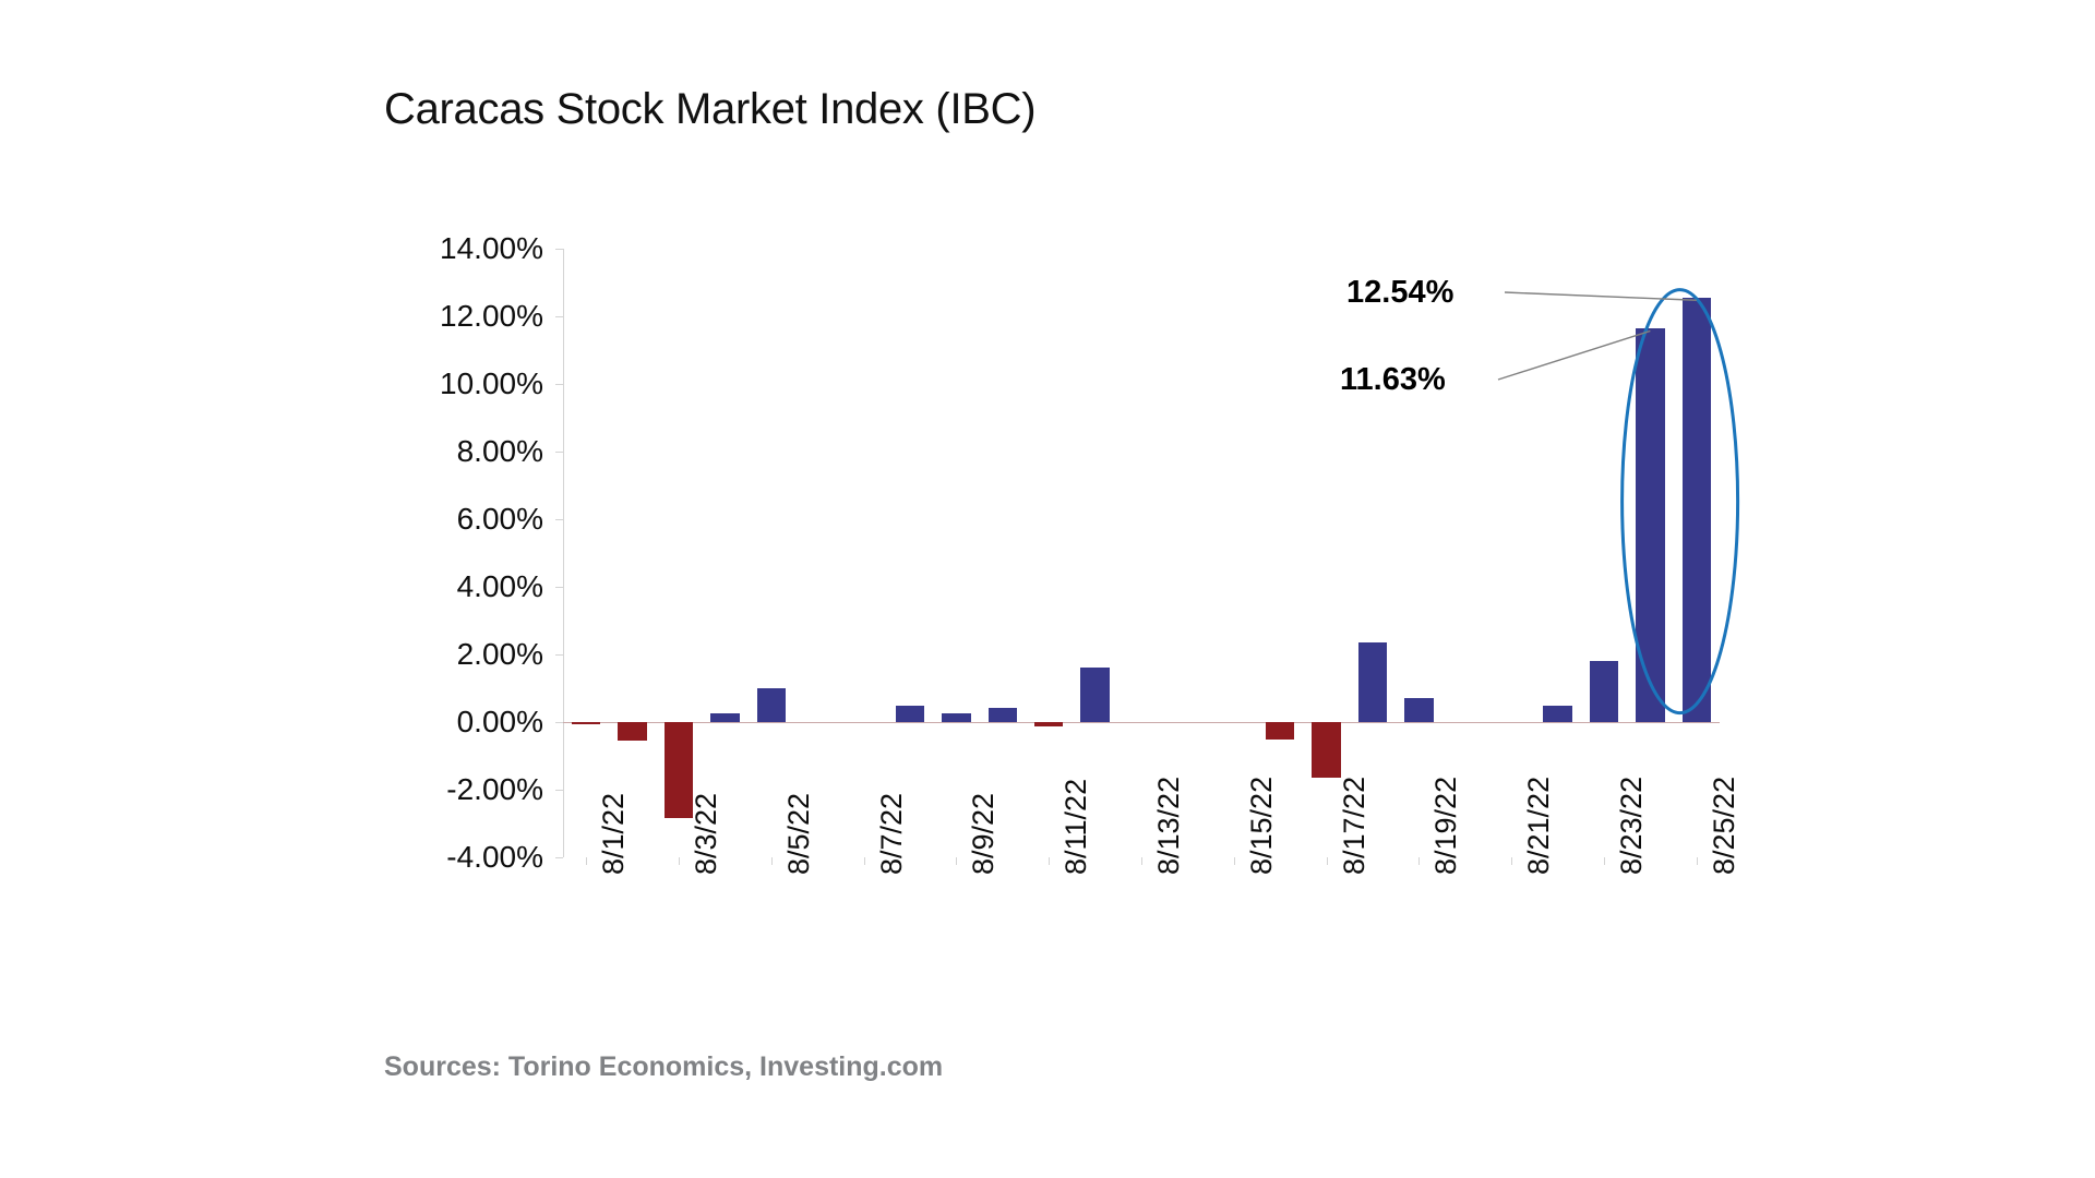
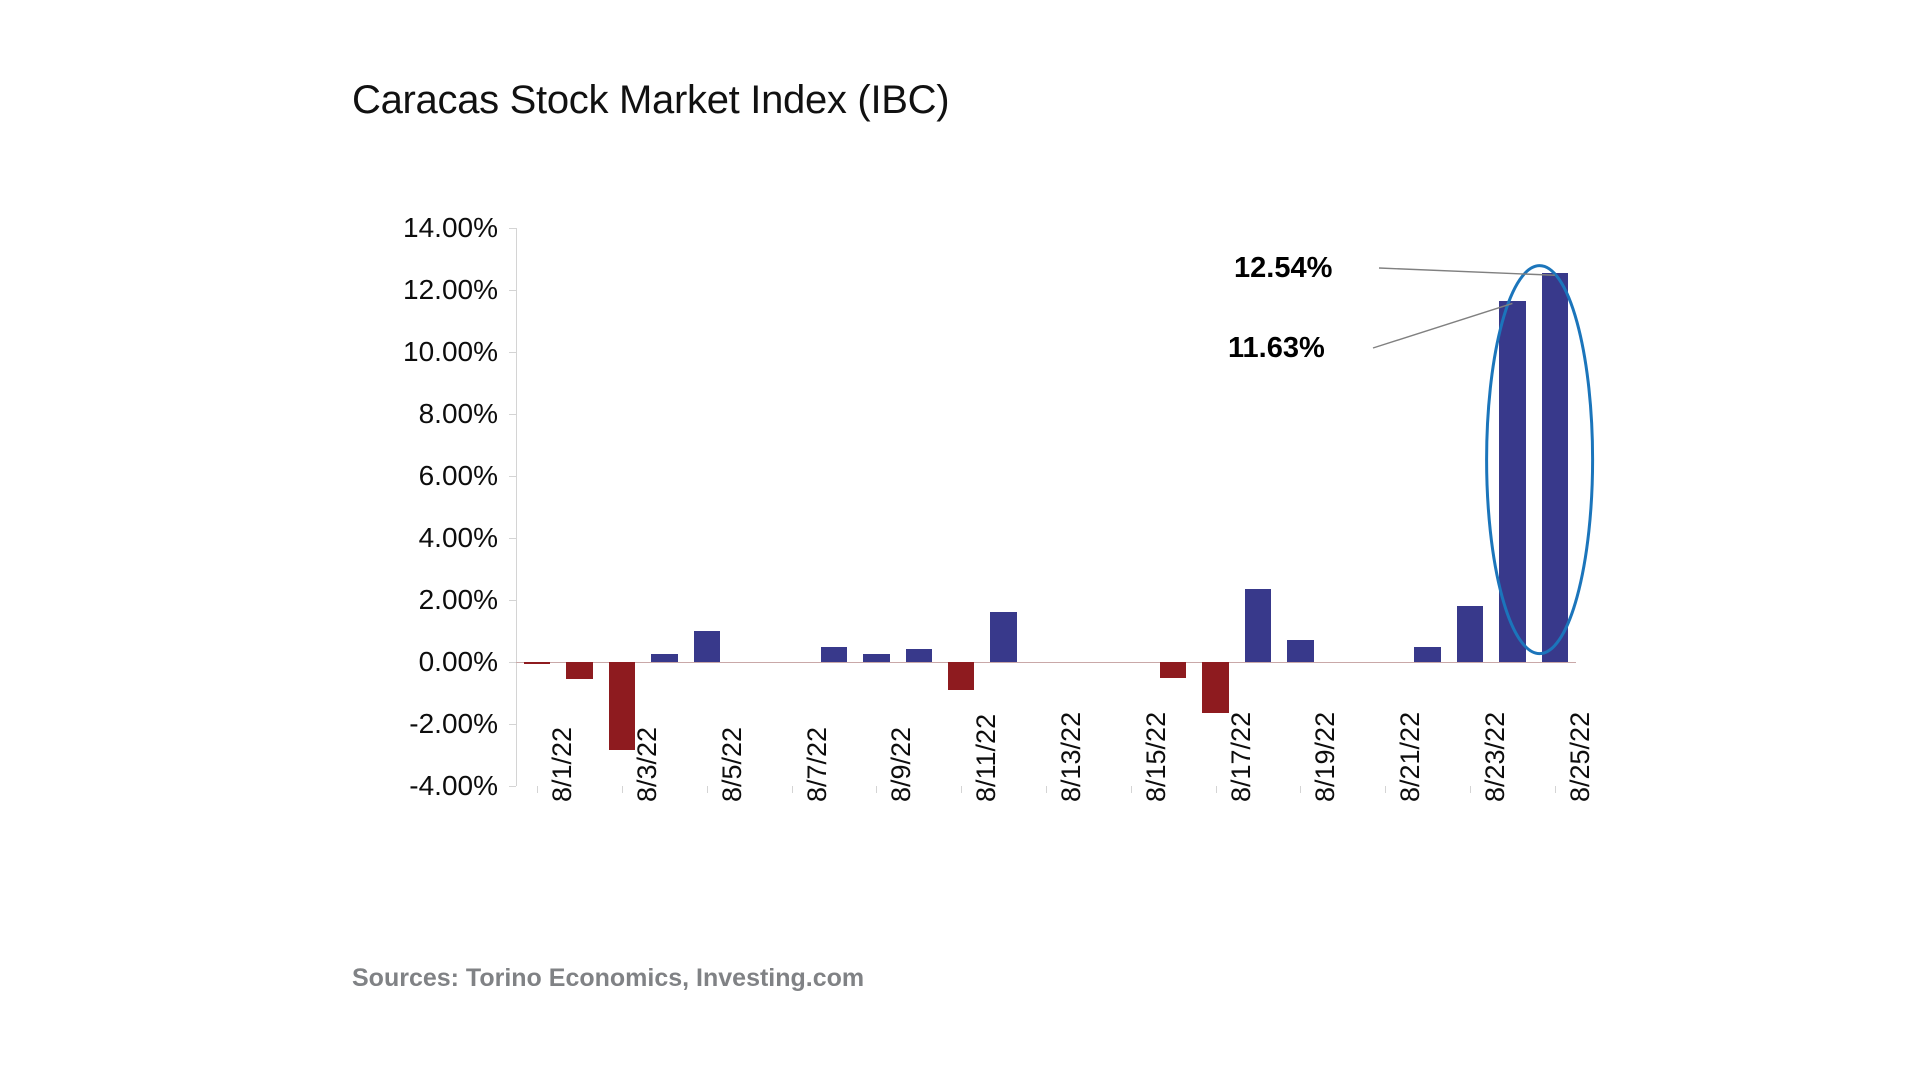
8/11/22: -0.1% -> -0.9%
